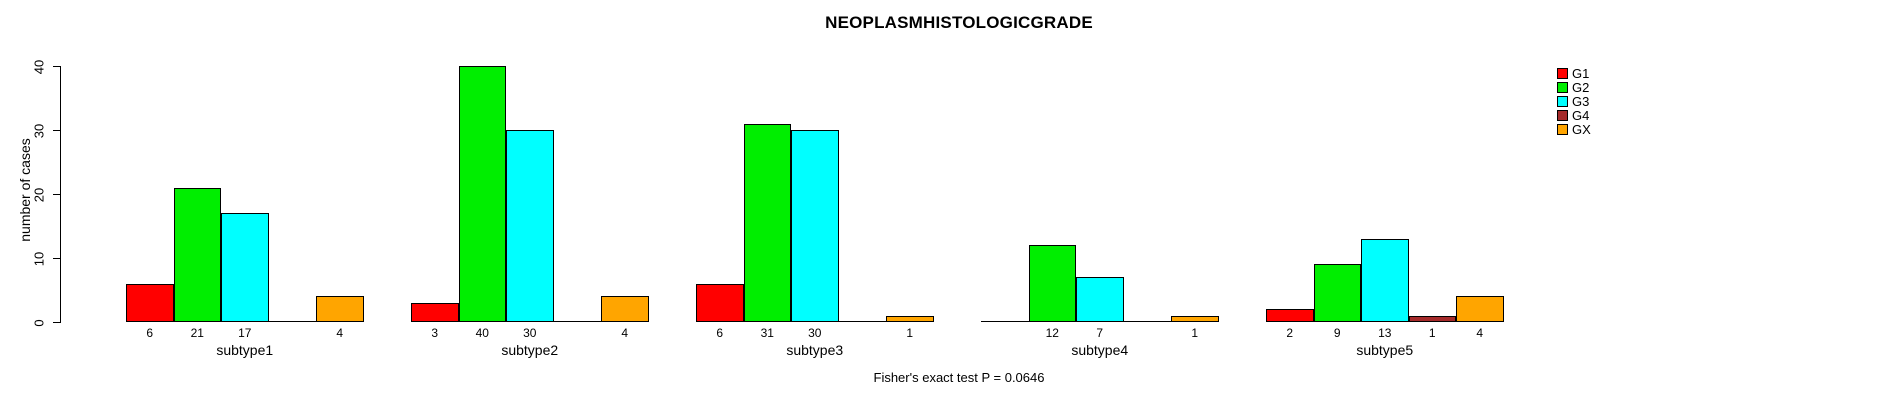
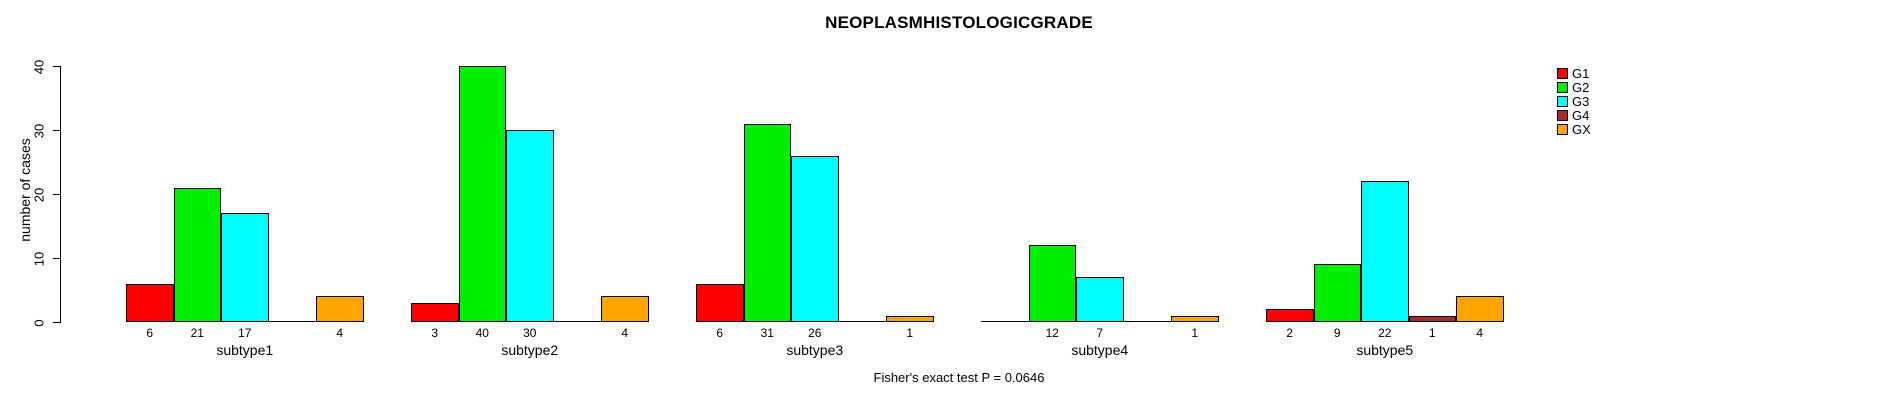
G3/subtype3: 30 -> 26
G3/subtype5: 13 -> 22
